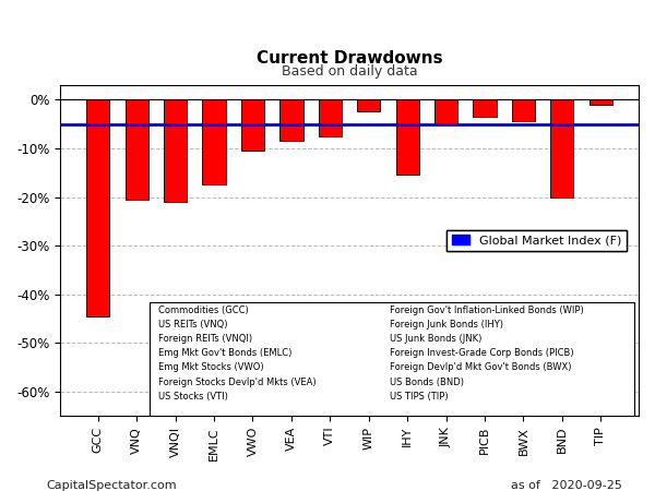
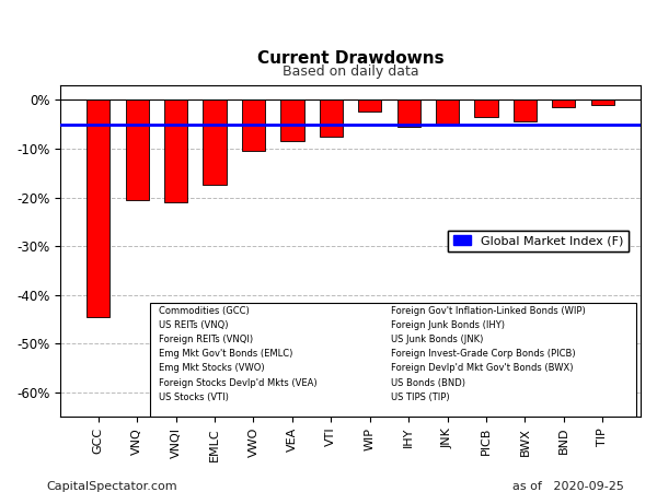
IHY: -15.5% -> -5.5%
BND: -20.0% -> -1.5%
